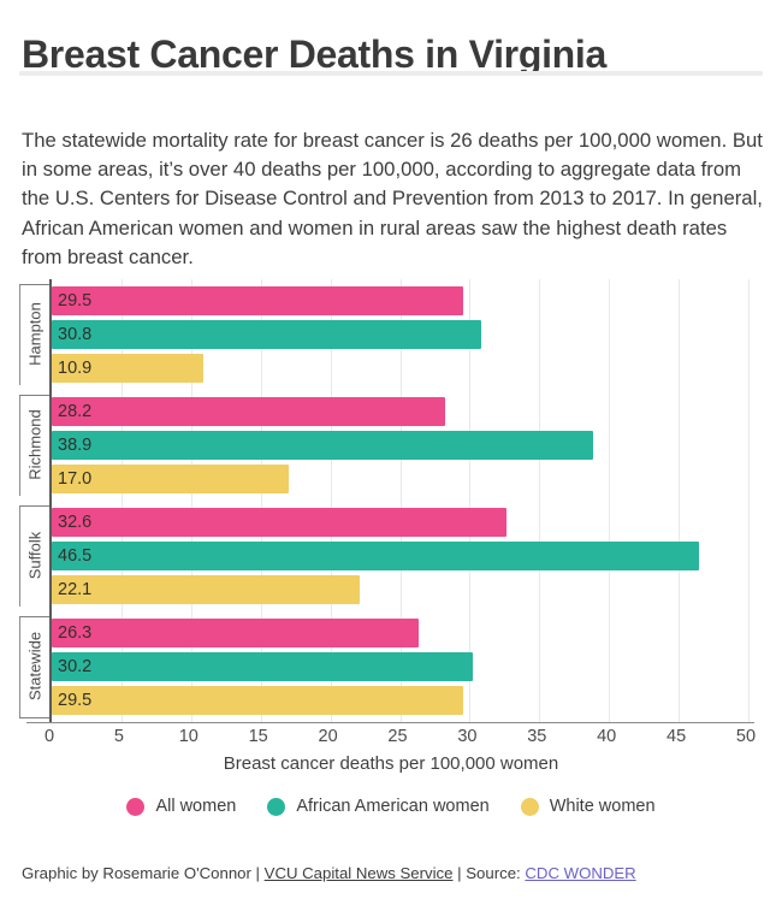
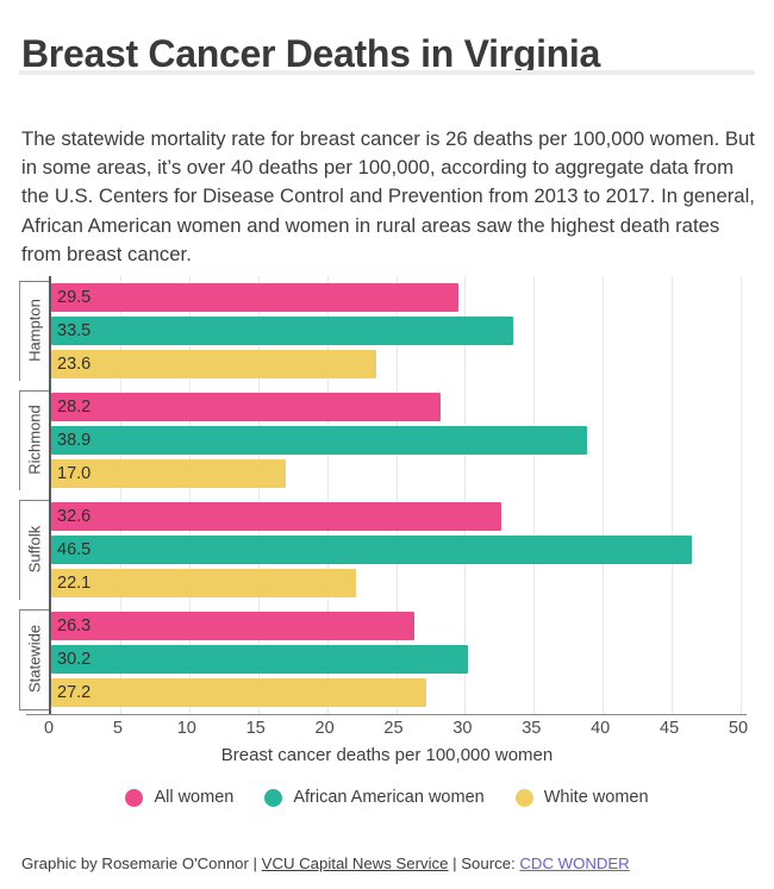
African American women/Hampton: 30.8 -> 33.5
White women/Hampton: 10.9 -> 23.6
White women/Statewide: 29.5 -> 27.2
